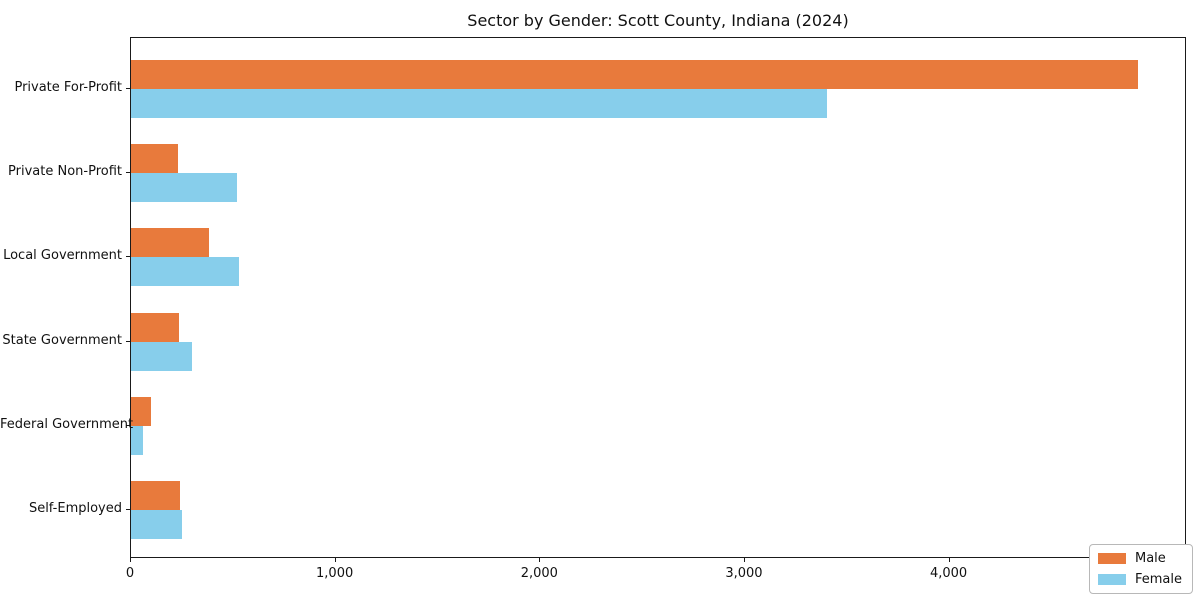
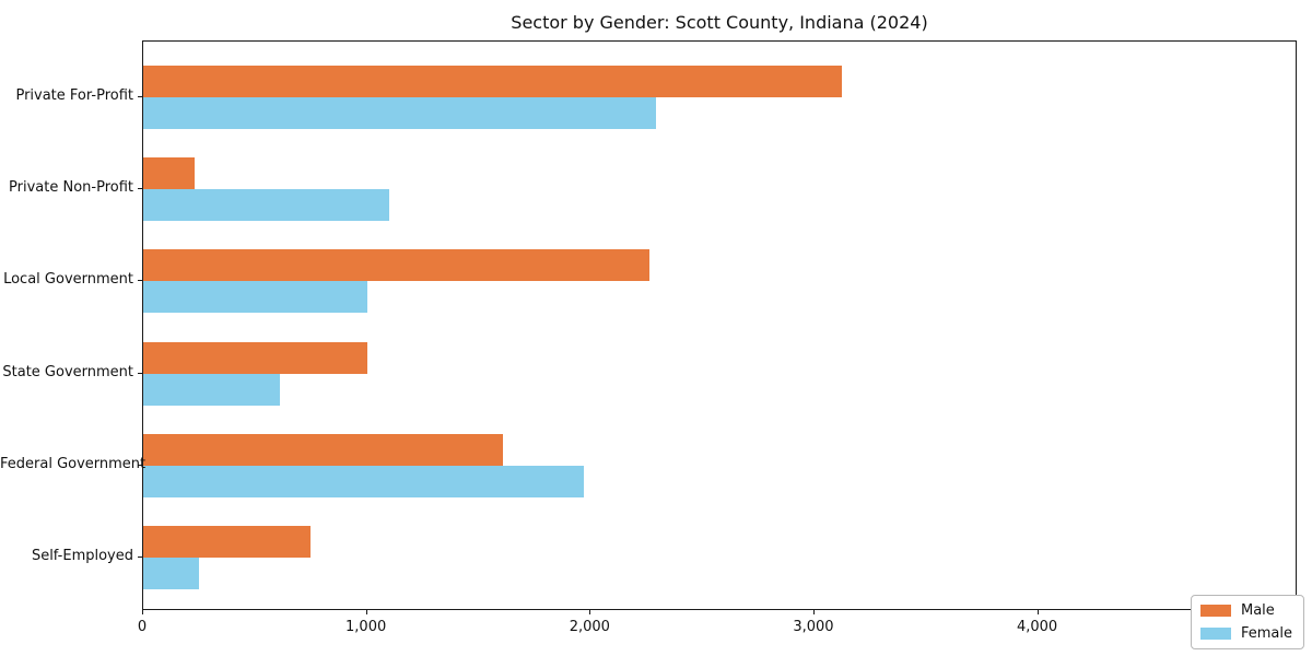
Male/Private For-Profit: 4920 -> 3120
Female/Private For-Profit: 3400 -> 2290
Female/Private Non-Profit: 520 -> 1100
Male/Local Government: 380 -> 2260
Female/Local Government: 530 -> 1000
Male/State Government: 240 -> 1000
Female/State Government: 300 -> 610
Male/Federal Government: 100 -> 1610
Female/Federal Government: 60 -> 1970
Male/Self-Employed: 240 -> 750
